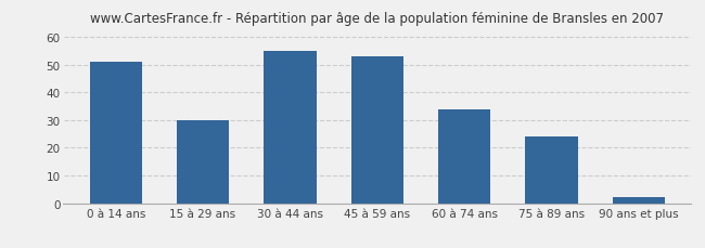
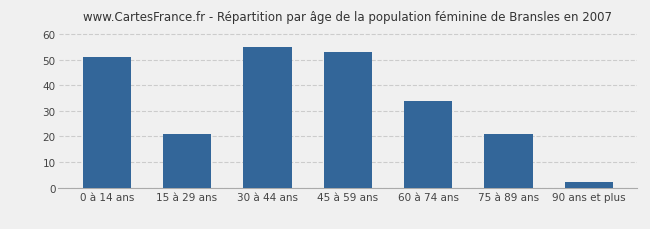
15 à 29 ans: 30 -> 21
75 à 89 ans: 24 -> 21
